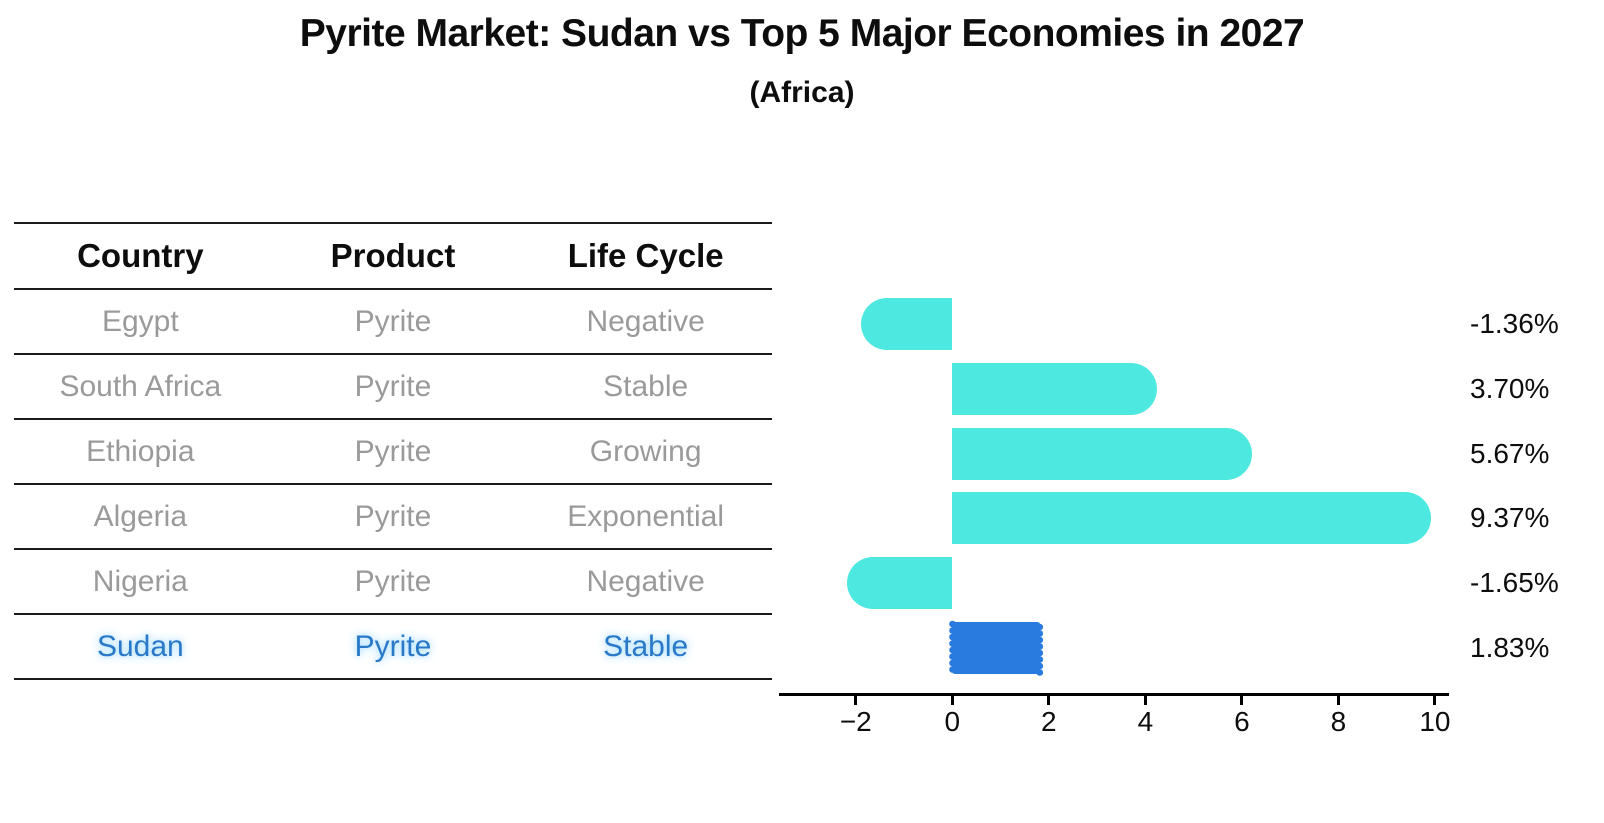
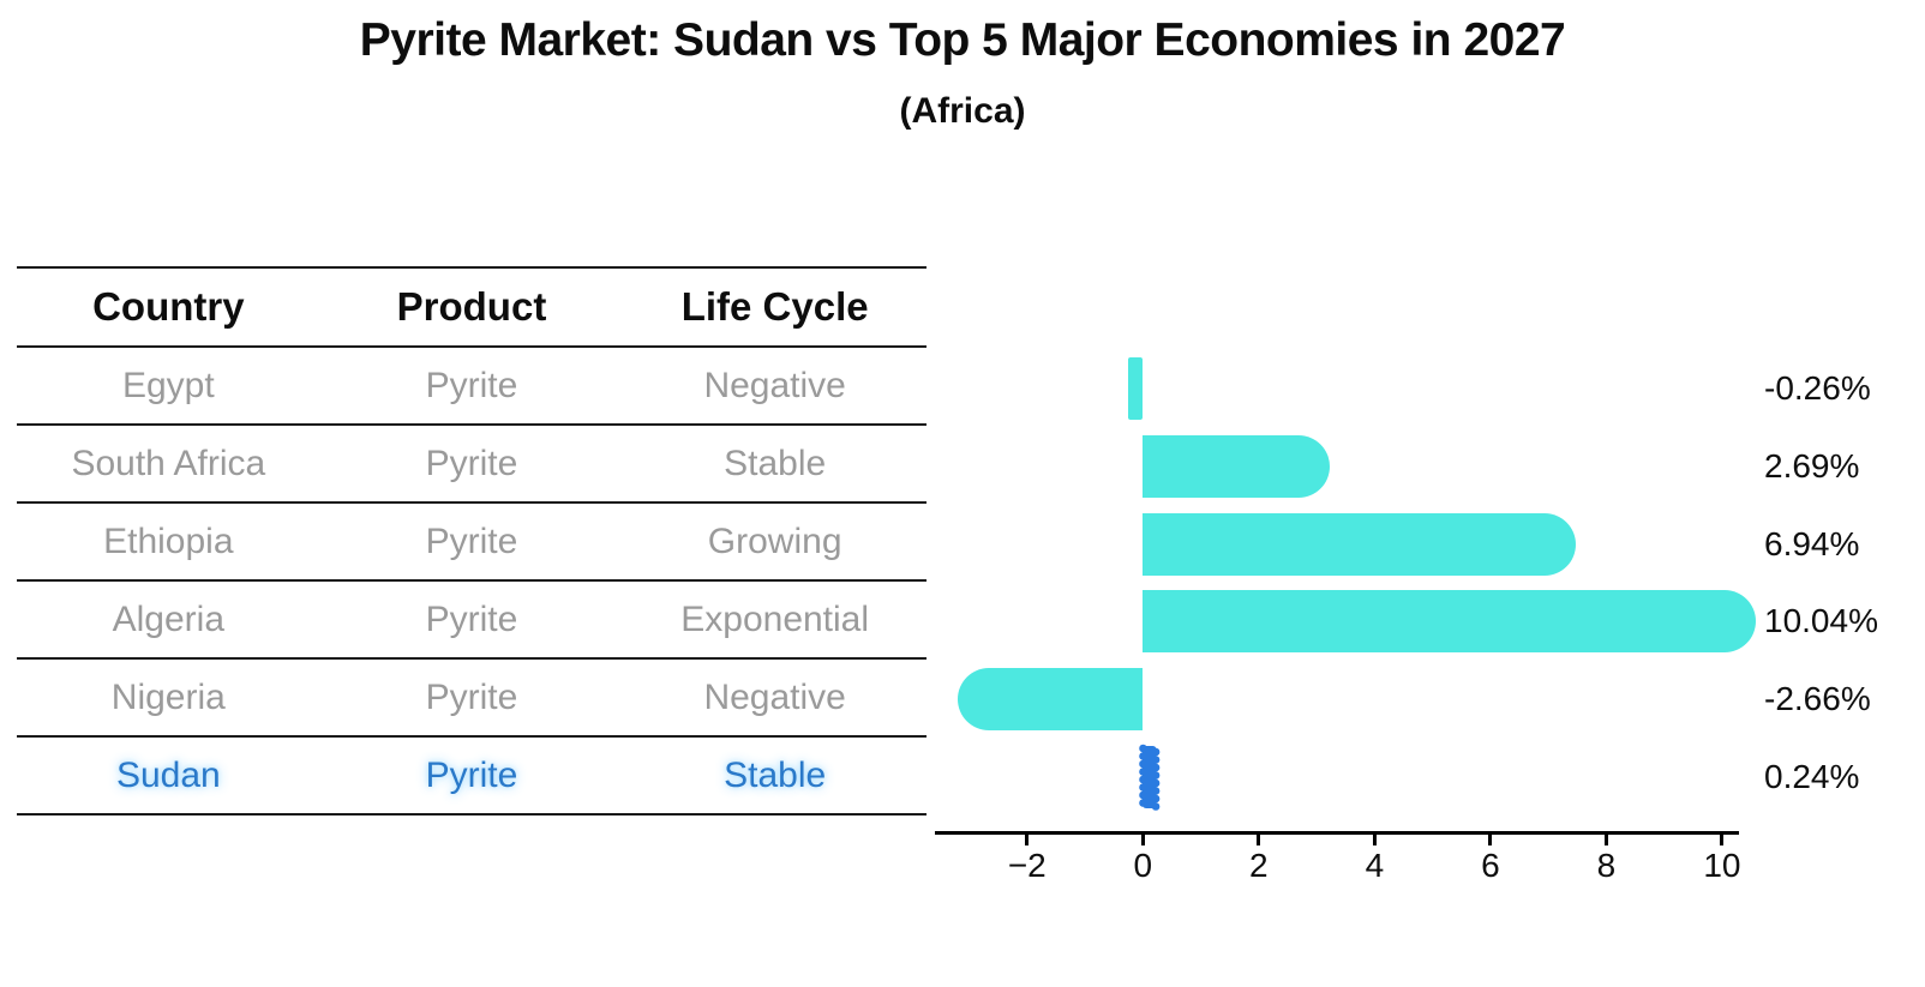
Egypt: -1.36% -> -0.26%
South Africa: 3.70% -> 2.69%
Ethiopia: 5.67% -> 6.94%
Algeria: 9.37% -> 10.04%
Nigeria: -1.65% -> -2.66%
Sudan: 1.83% -> 0.24%
